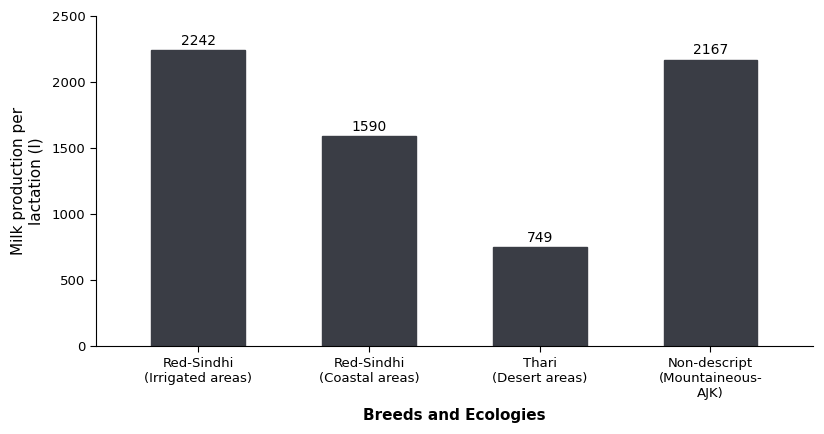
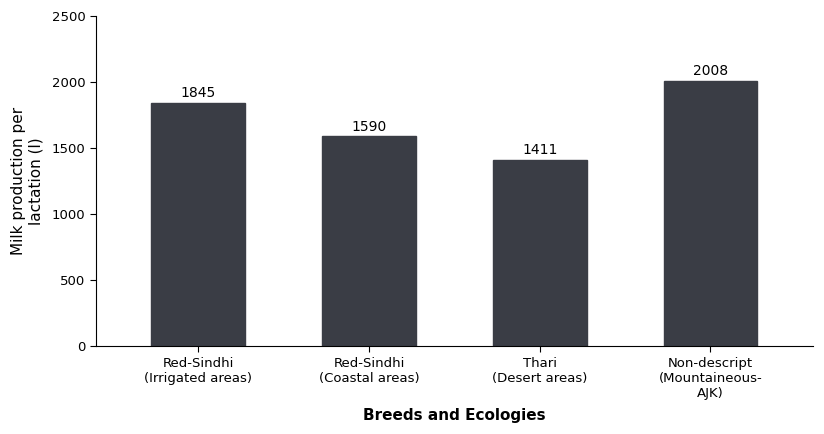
Red-Sindhi (Irrigated areas): 2242 -> 1845
Thari (Desert areas): 749 -> 1411
Non-descript (Mountaineous- AJK): 2167 -> 2008
